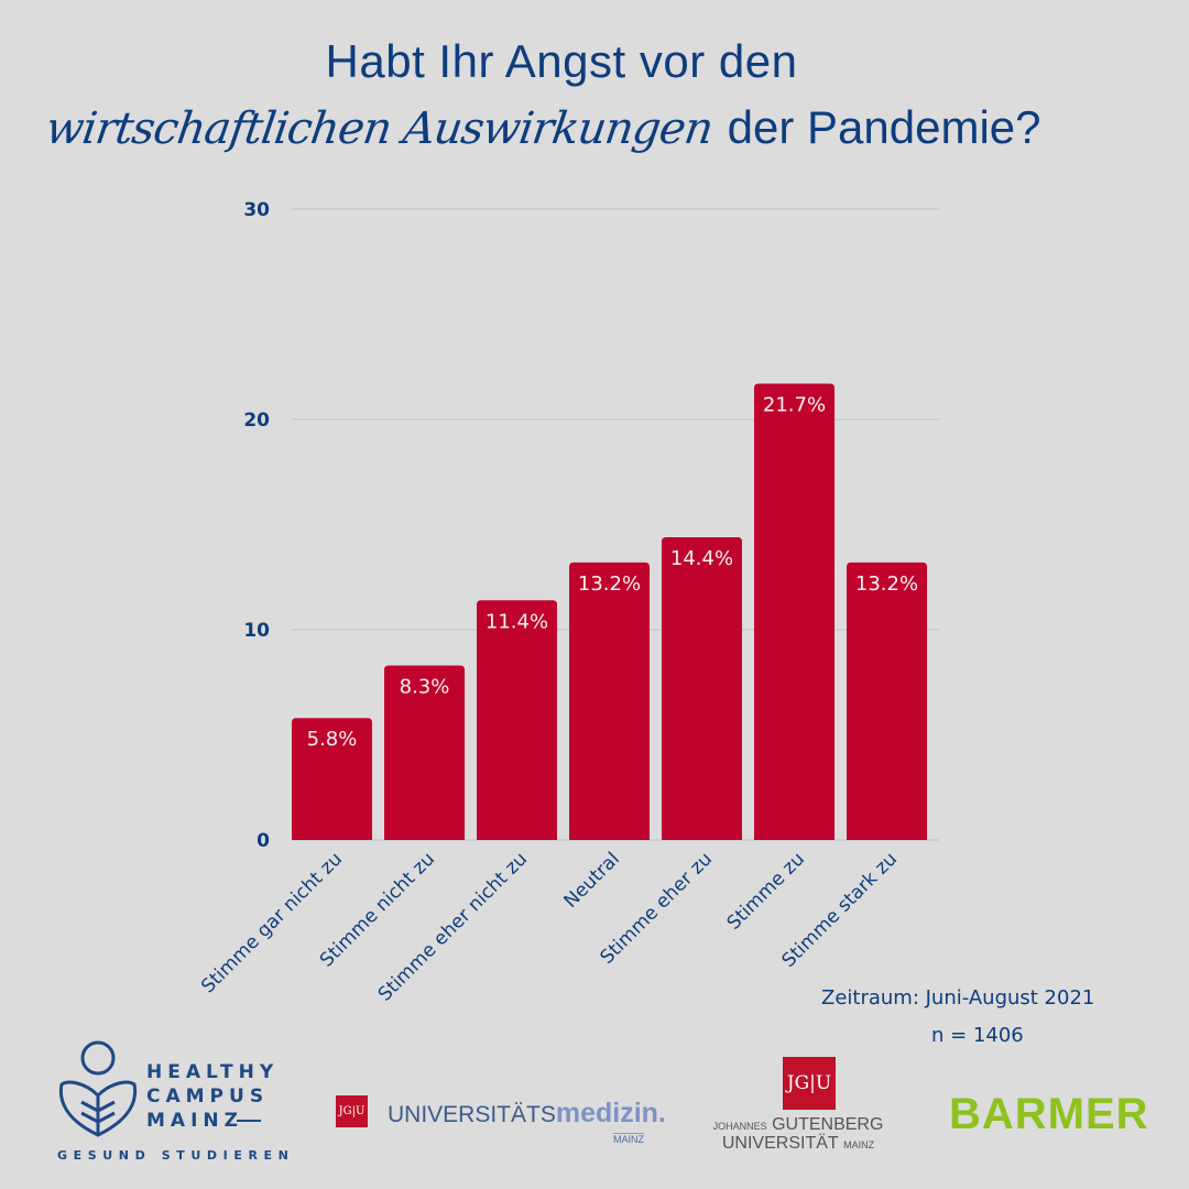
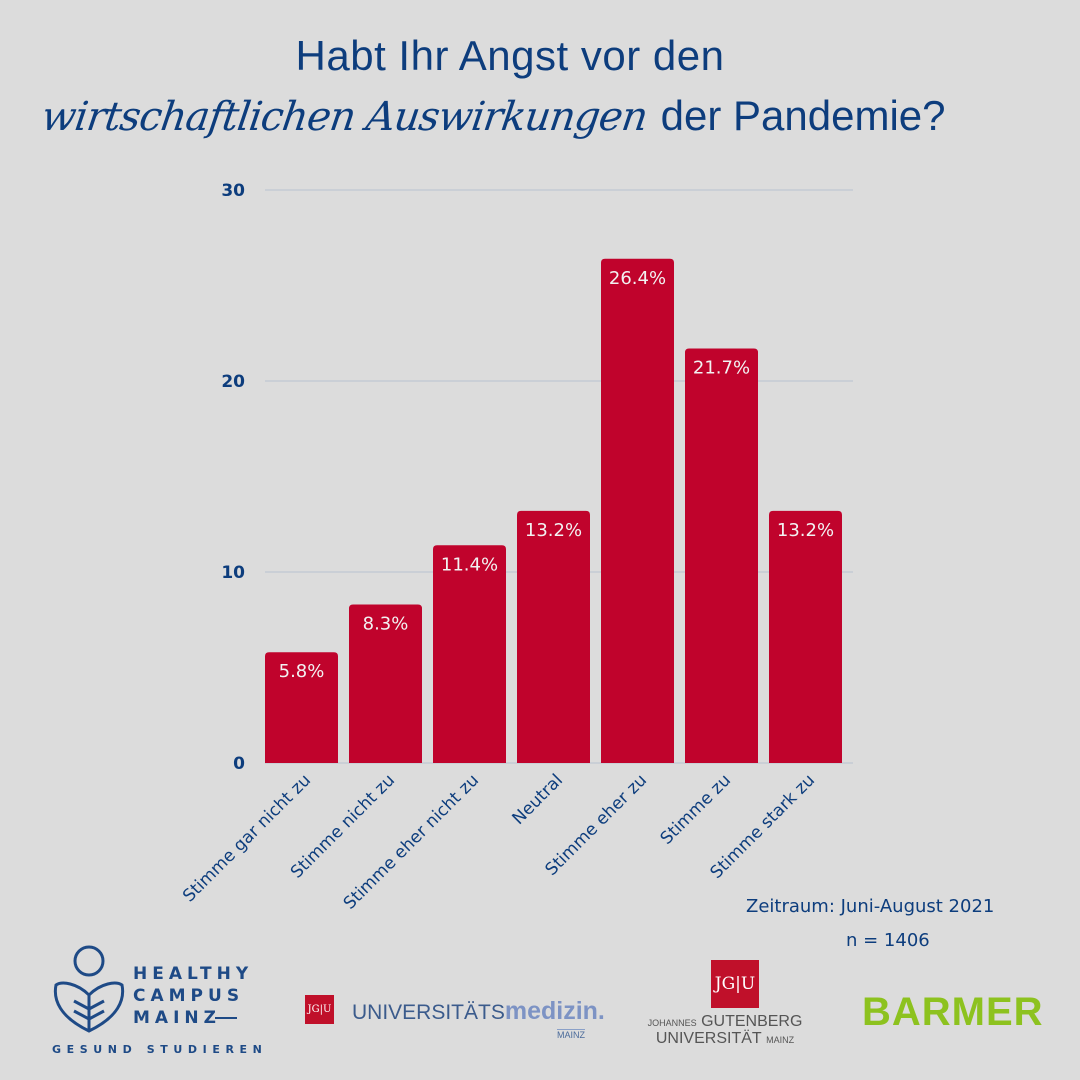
Stimme eher zu: 14.4% -> 26.4%
